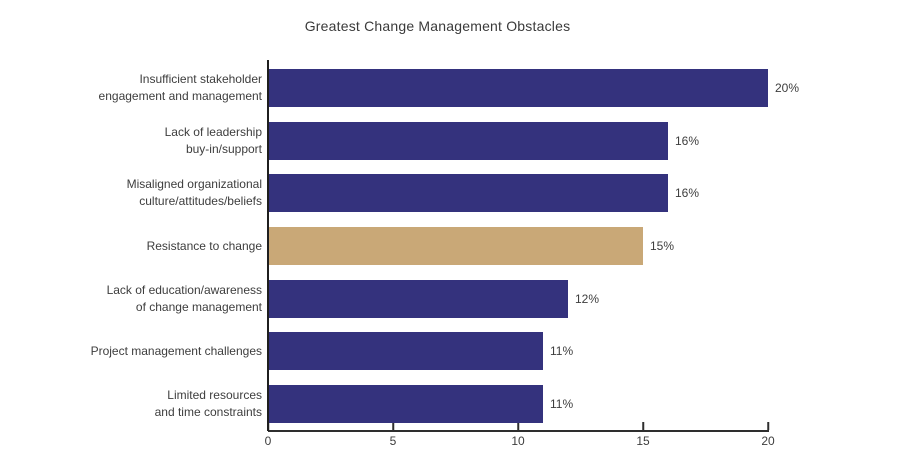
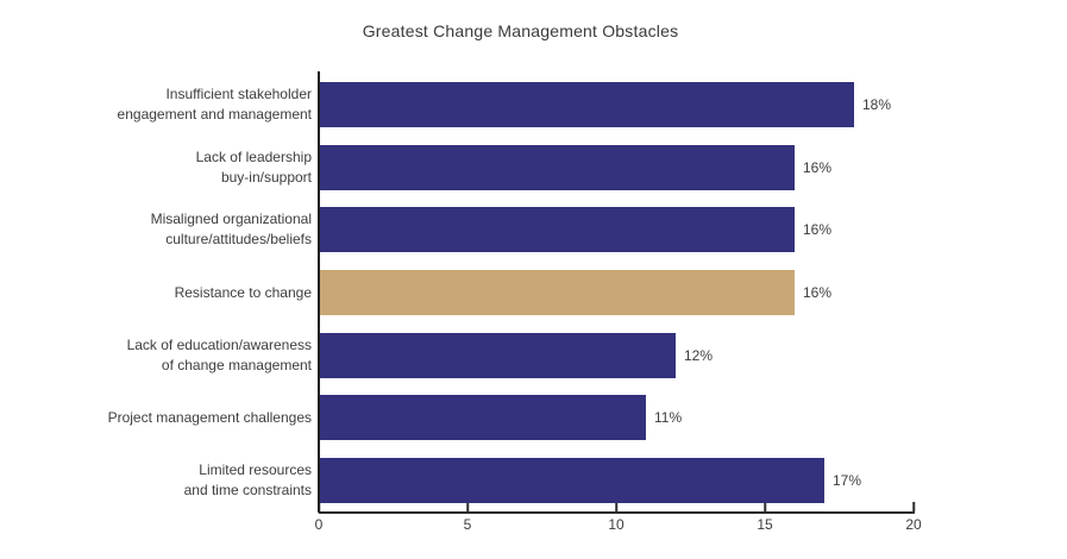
Insufficient stakeholder engagement and management: 20% -> 18%
Resistance to change: 15% -> 16%
Limited resources and time constraints: 11% -> 17%
